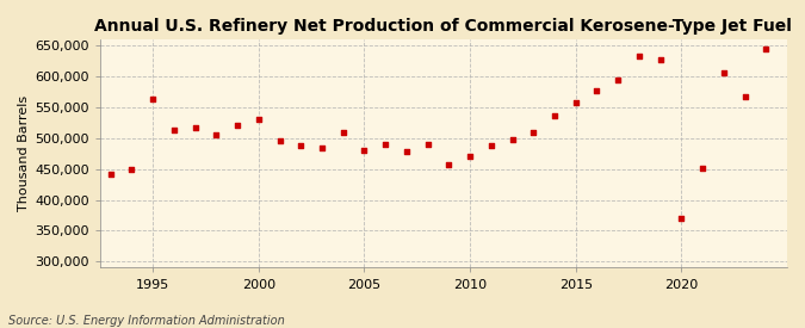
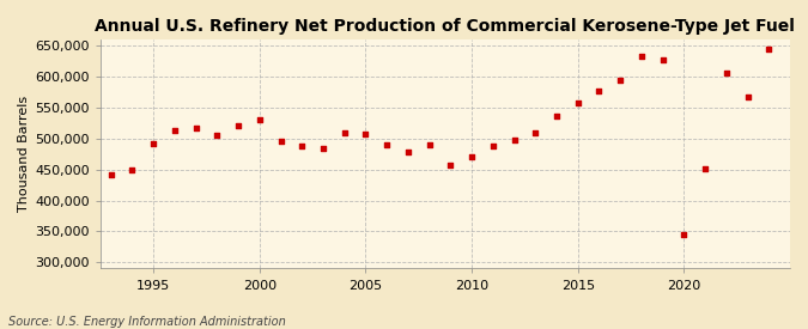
1995: 564,000 -> 492,000
2005: 480,000 -> 507,000
2020: 370,000 -> 345,000
